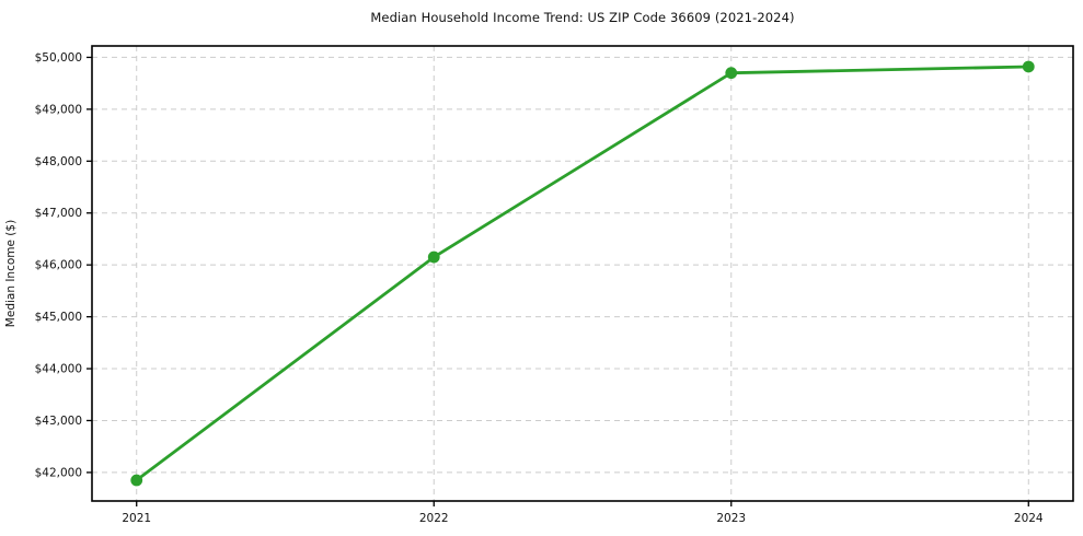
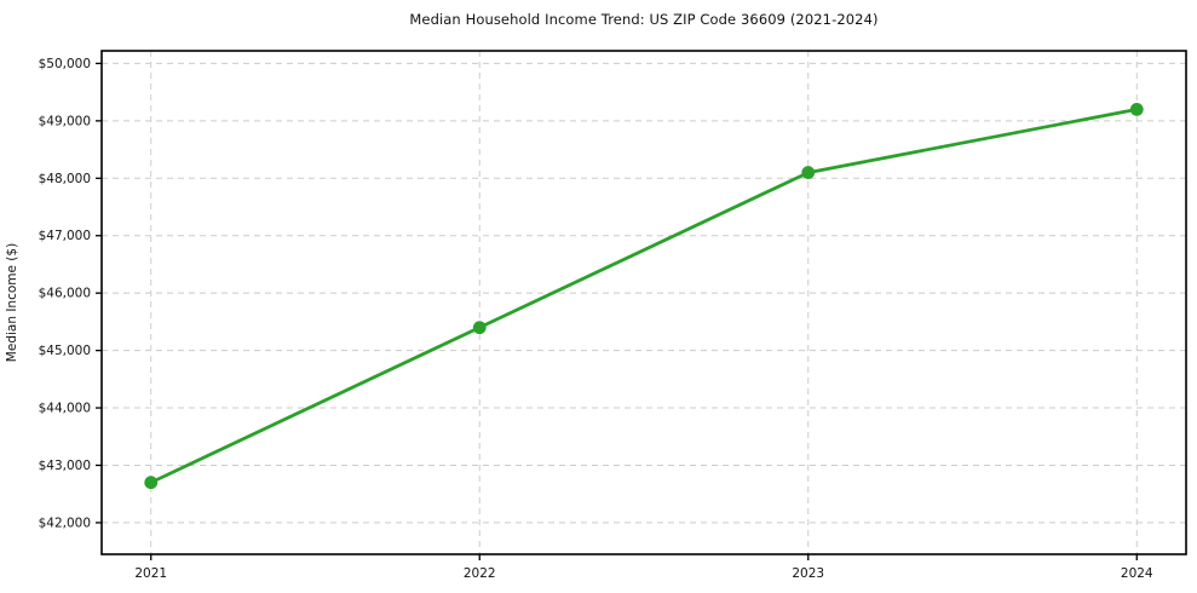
2021: $41800 -> $42700
2022: $46200 -> $45400
2023: $49700 -> $48100
2024: $49800 -> $49200
